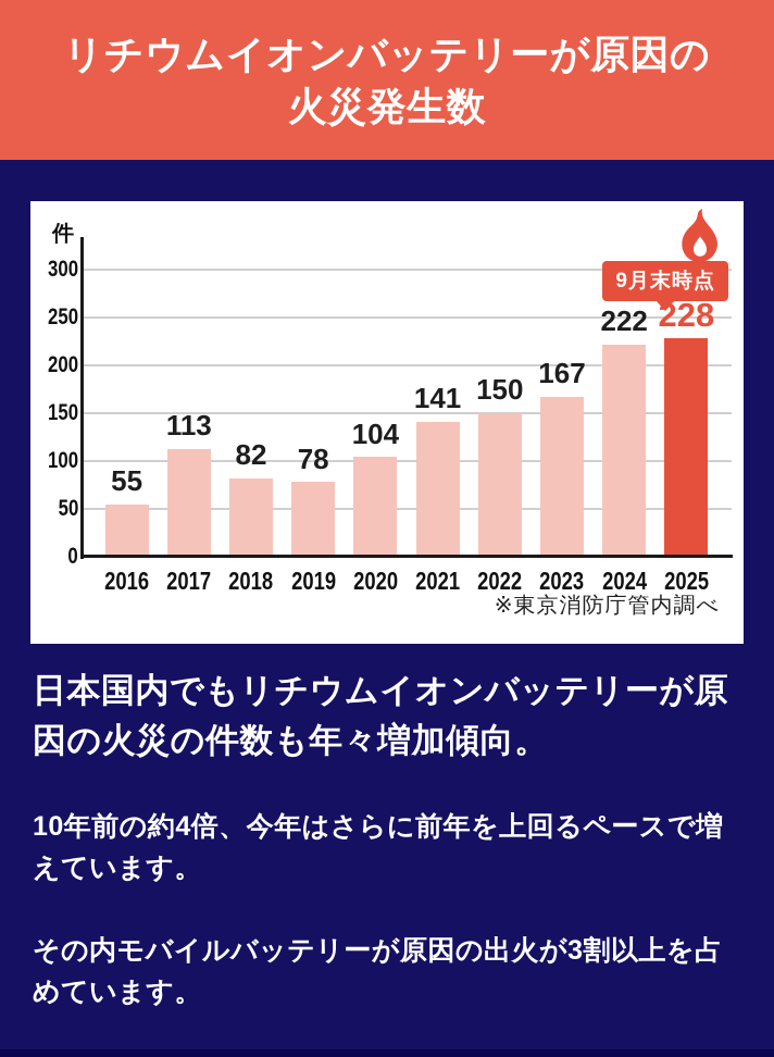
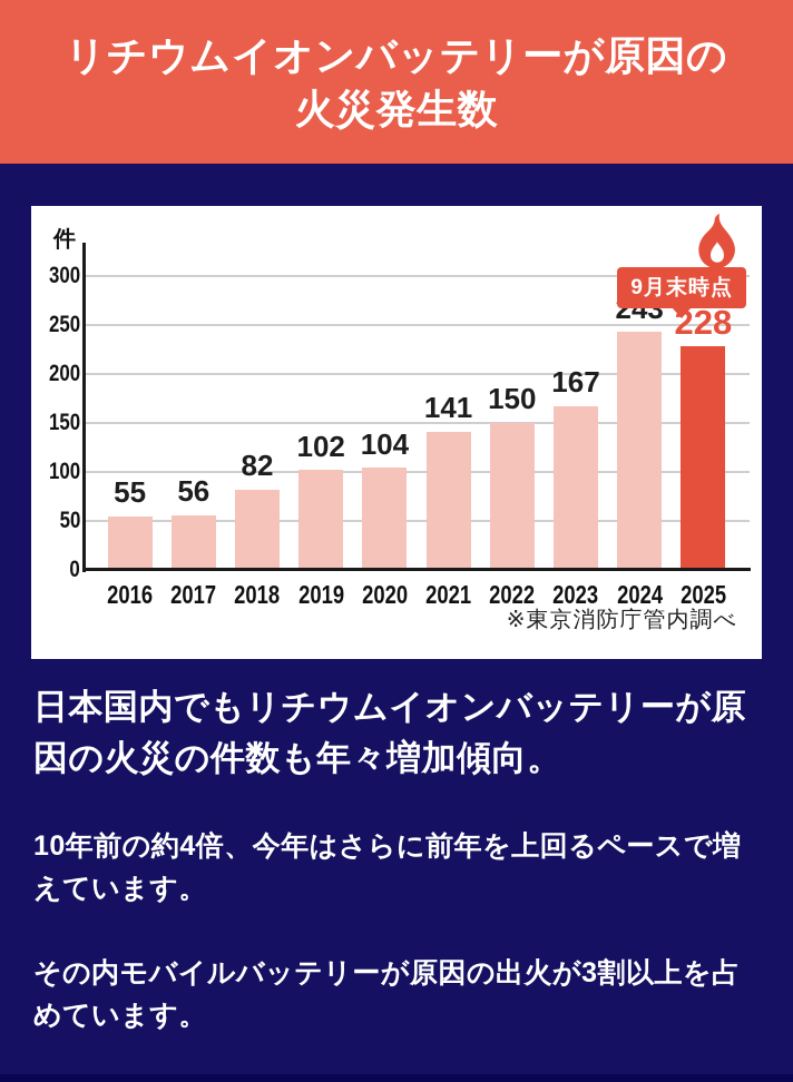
2017: 113 -> 56
2019: 78 -> 102
2024: 222 -> 243
